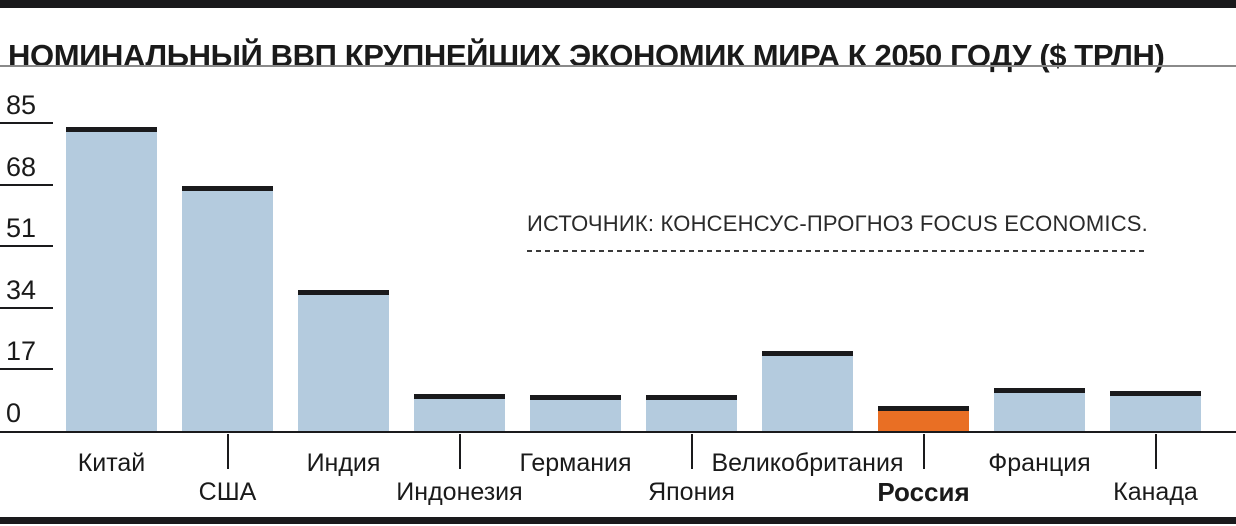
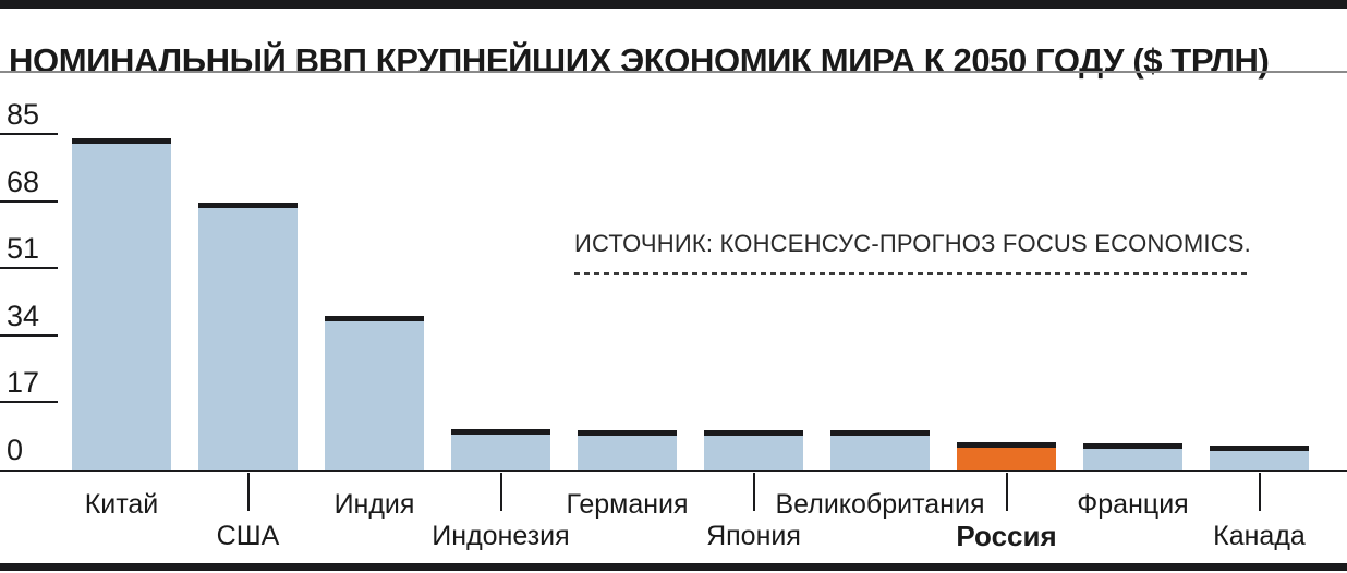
Великобритания: 22 -> 10
Франция: 12 -> 7
Канада: 11 -> 6
